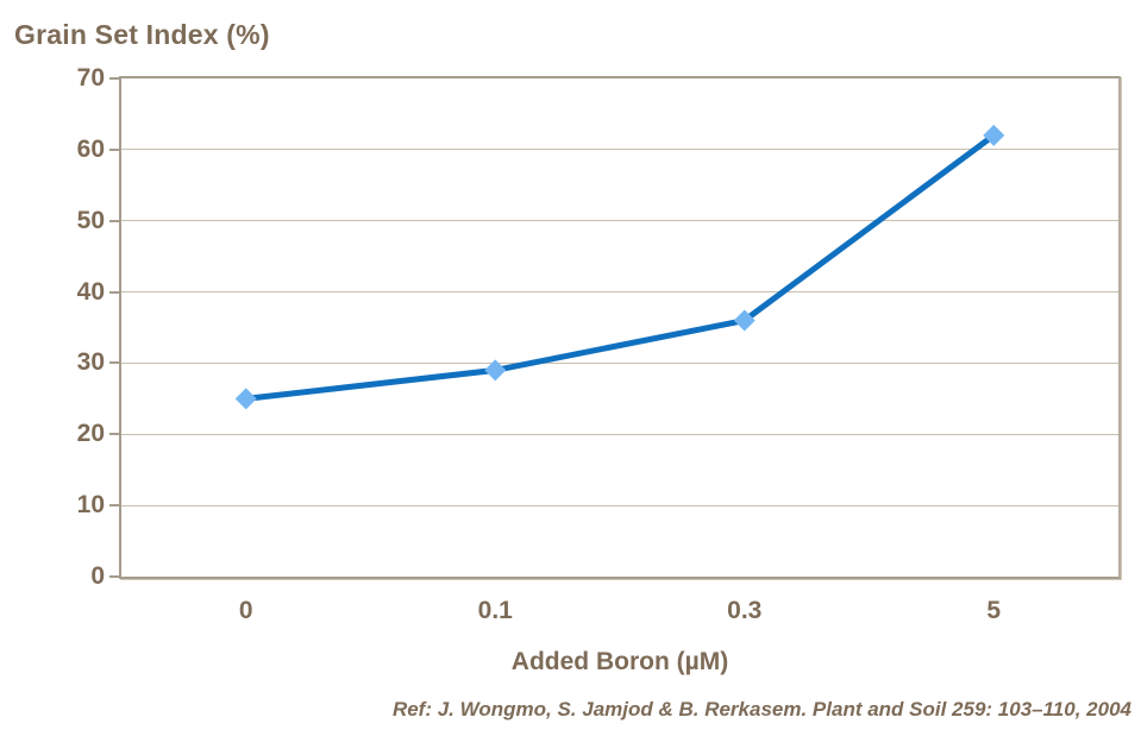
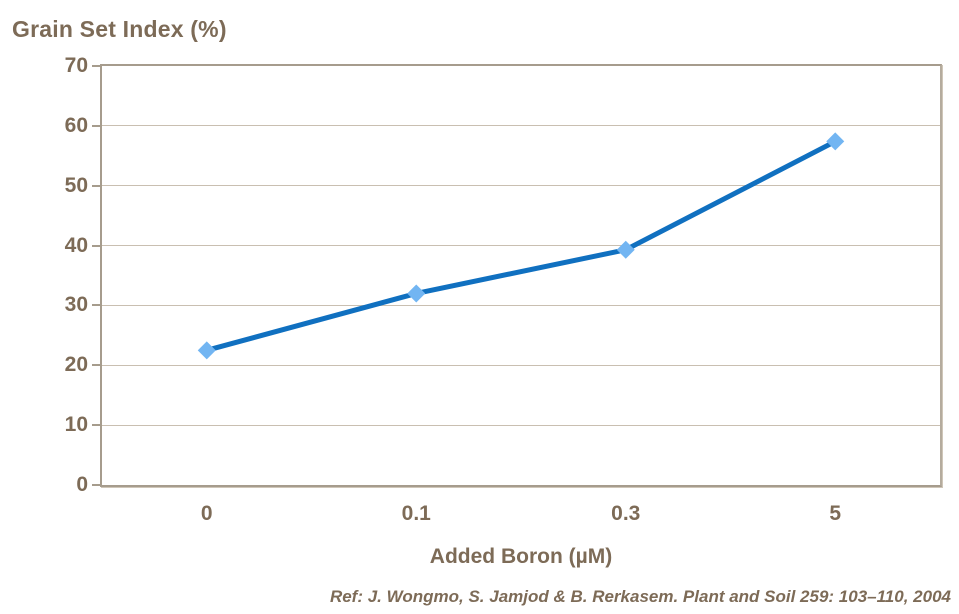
0: 25 -> 22
0.1: 29 -> 32
0.3: 36 -> 39
5: 62 -> 57
